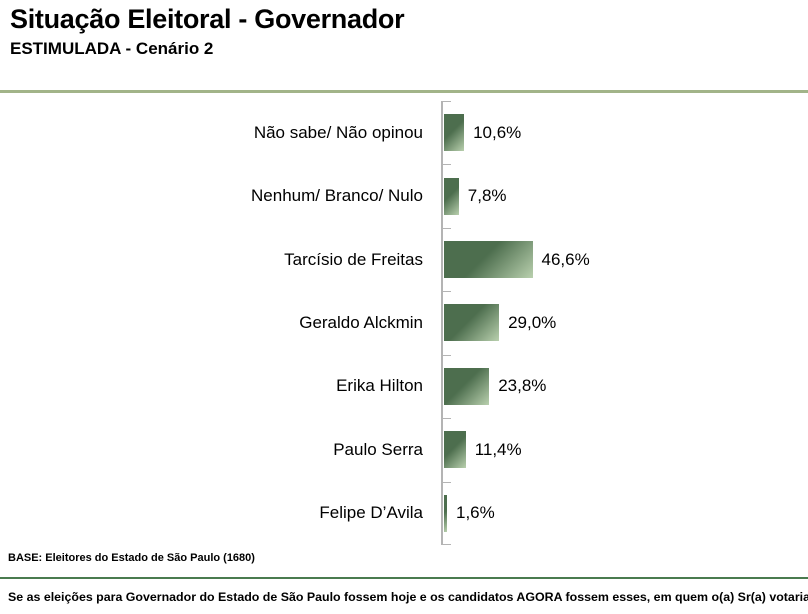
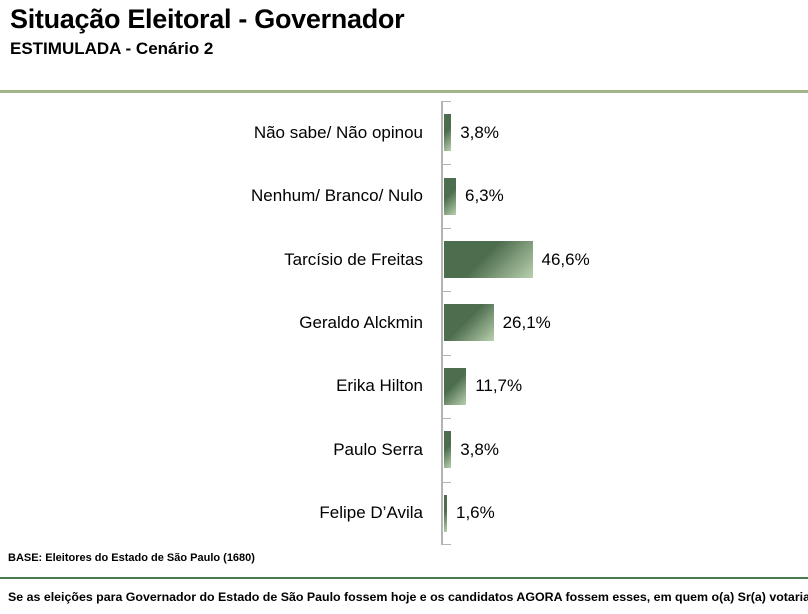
Não sabe/ Não opinou: 10,6% -> 3,8%
Nenhum/ Branco/ Nulo: 7,8% -> 6,3%
Geraldo Alckmin: 29,0% -> 26,1%
Erika Hilton: 23,8% -> 11,7%
Paulo Serra: 11,4% -> 3,8%
